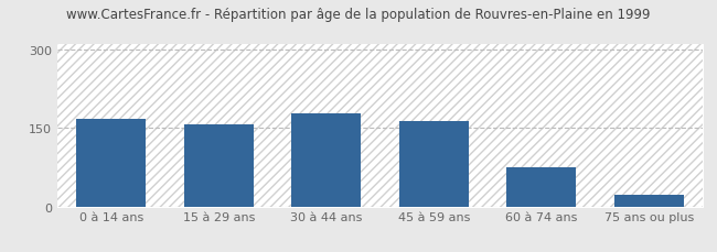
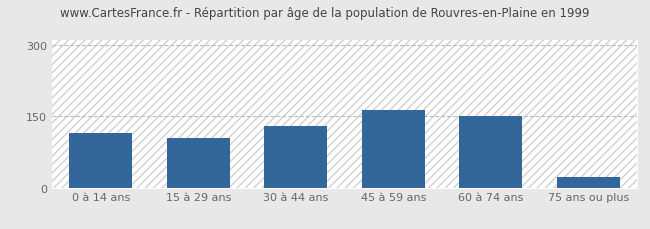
0 à 14 ans: 168 -> 115
15 à 29 ans: 157 -> 105
30 à 44 ans: 178 -> 130
60 à 74 ans: 75 -> 150
